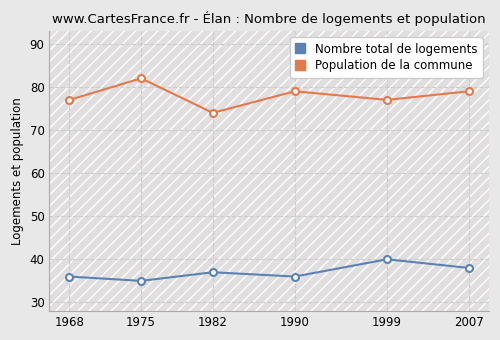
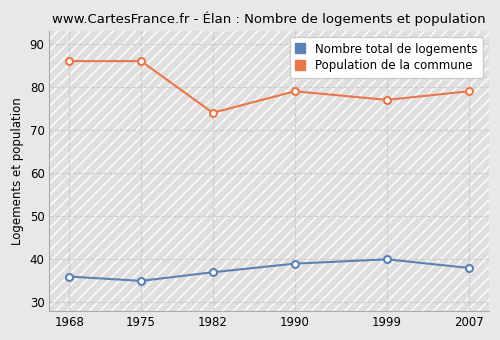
Population de la commune/1968: 77 -> 86
Population de la commune/1975: 82 -> 86
Nombre total de logements/1990: 36 -> 39
